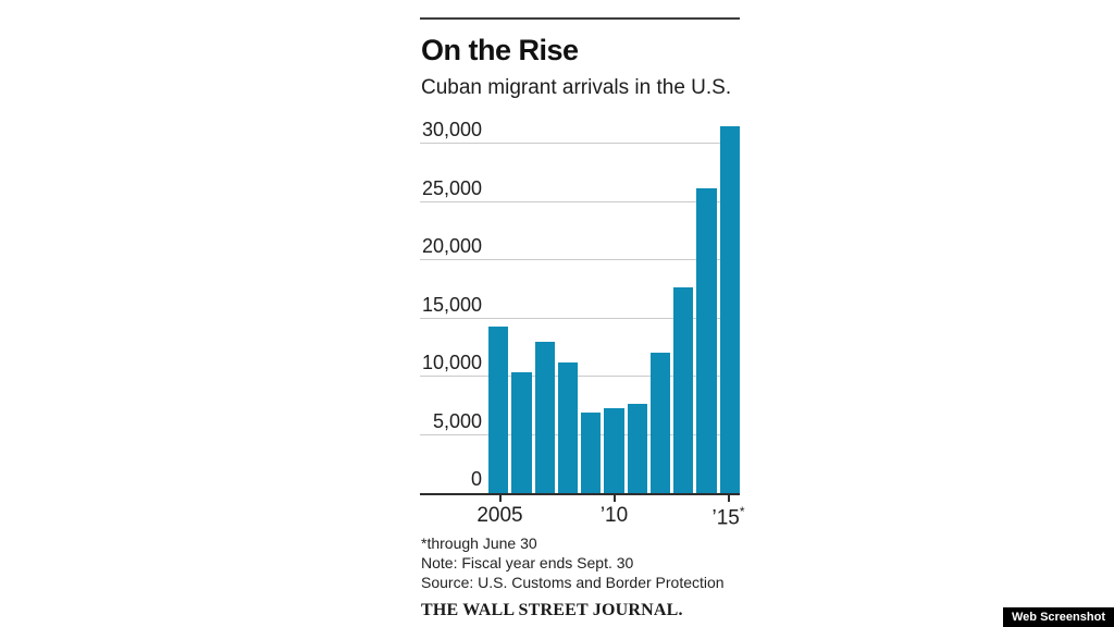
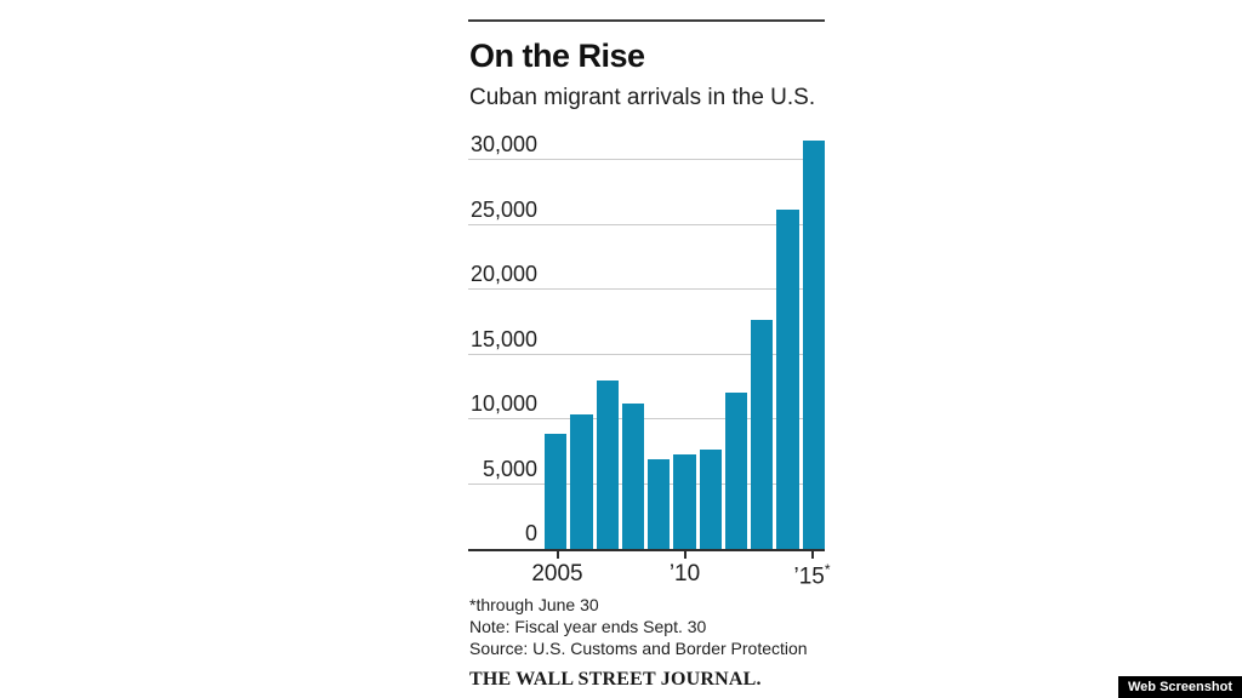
2005: 14300 -> 8900
